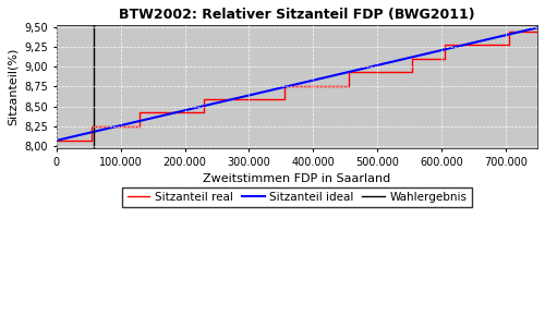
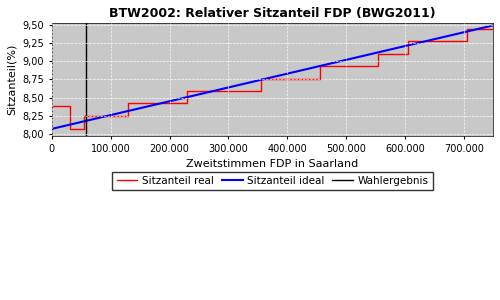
0: 8,07 -> 8,38
